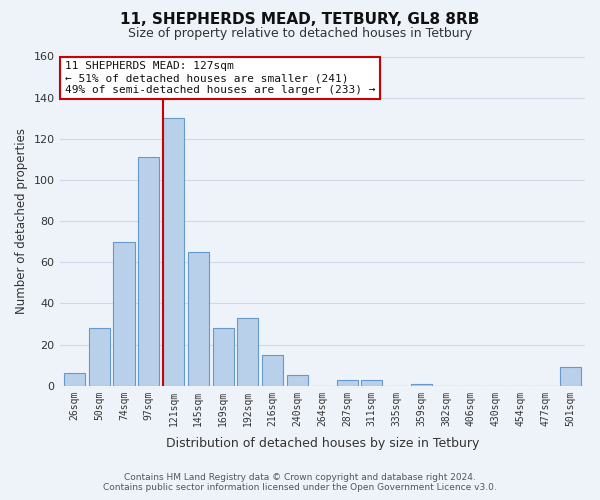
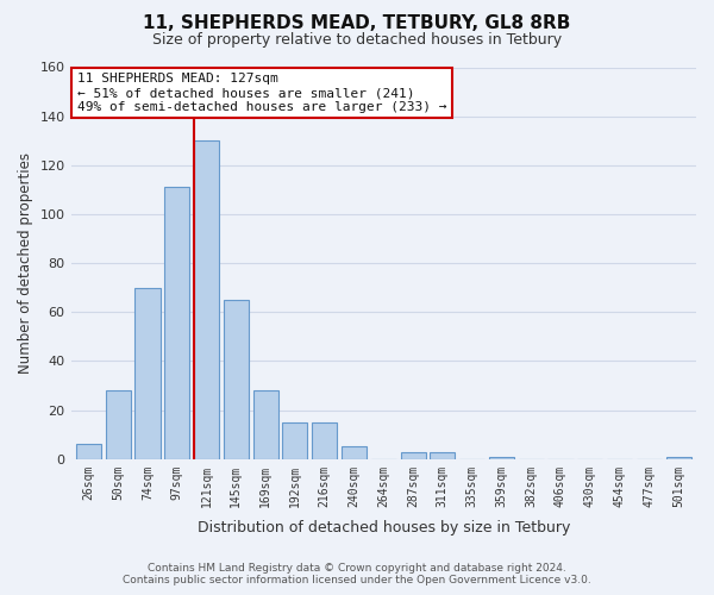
192sqm: 33 -> 15
501sqm: 9 -> 1
